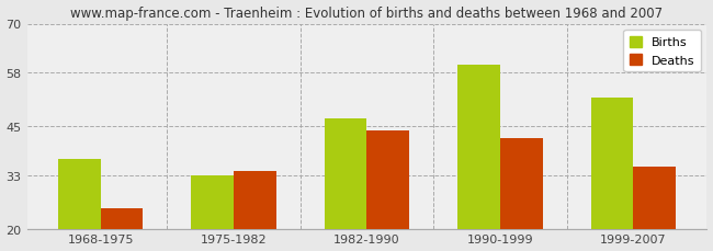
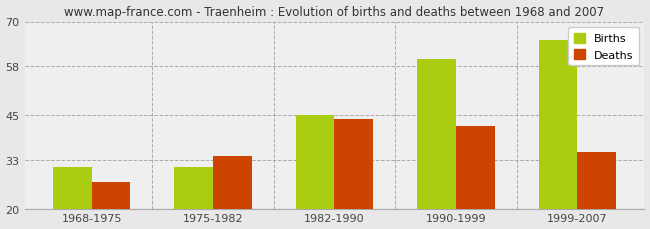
Births/1968-1975: 37 -> 31
Deaths/1968-1975: 25 -> 27
Births/1975-1982: 33 -> 31
Births/1982-1990: 47 -> 45
Births/1999-2007: 52 -> 65
